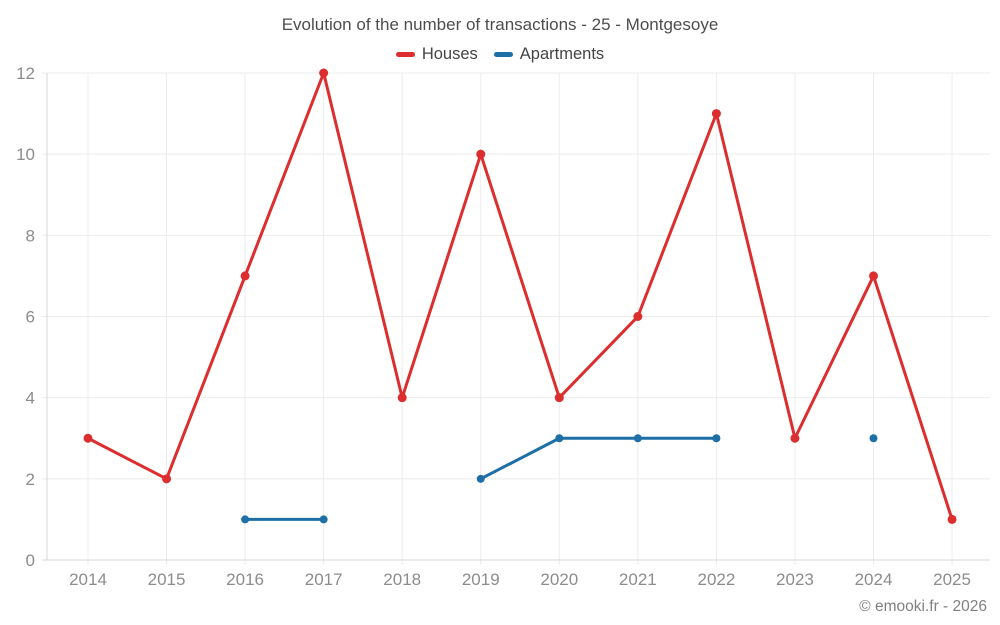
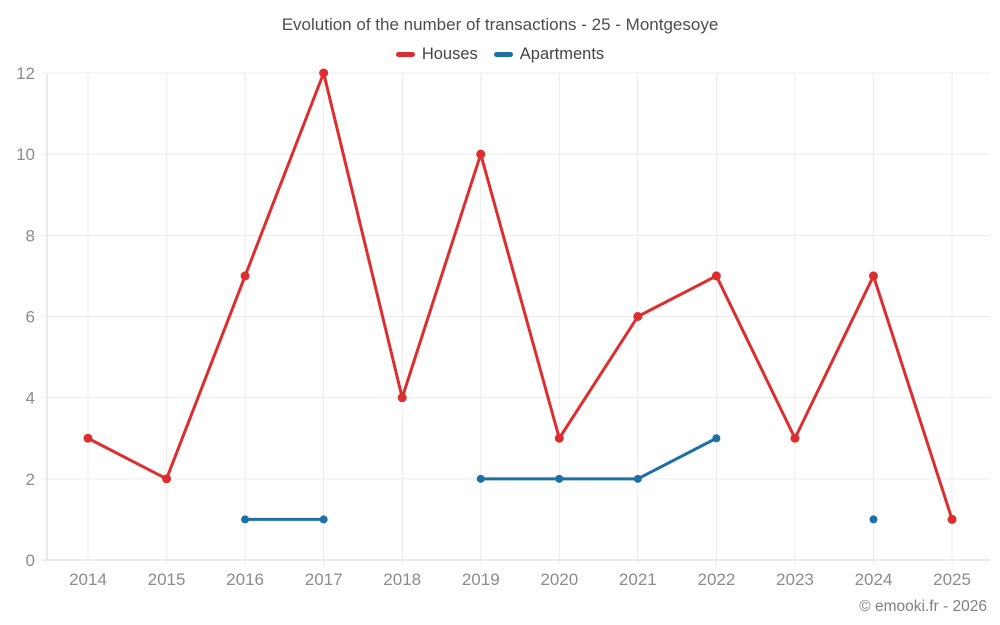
Houses/2020: 4 -> 3
Apartments/2020: 3 -> 2
Apartments/2021: 3 -> 2
Houses/2022: 11 -> 7
Apartments/2024: 3 -> 1
